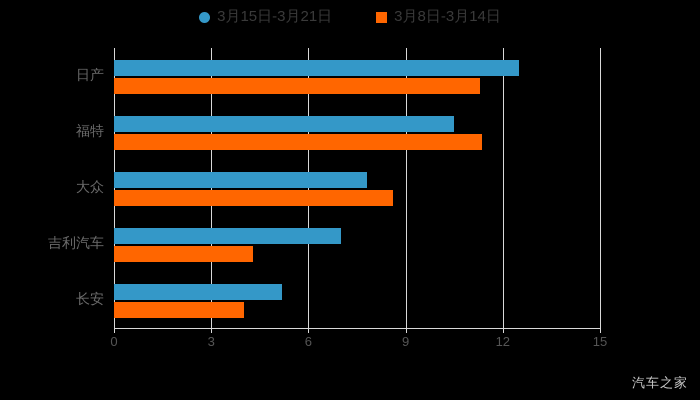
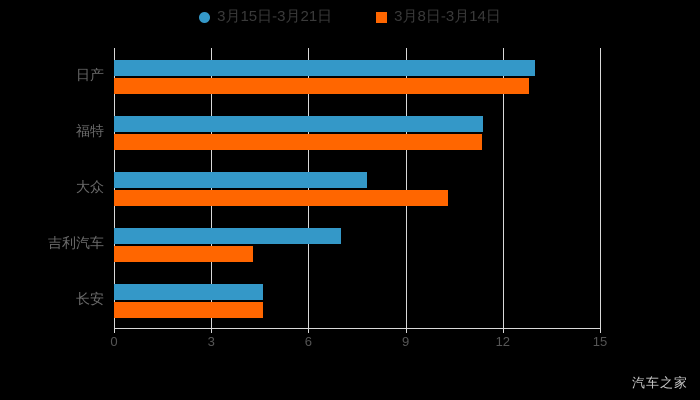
3月15日-3月21日/日产: 12.5 -> 13.0
3月8日-3月14日/日产: 11.3 -> 12.8
3月15日-3月21日/福特: 10.5 -> 11.4
3月8日-3月14日/大众: 8.6 -> 10.3
3月15日-3月21日/长安: 5.2 -> 4.6
3月8日-3月14日/长安: 4.0 -> 4.6
